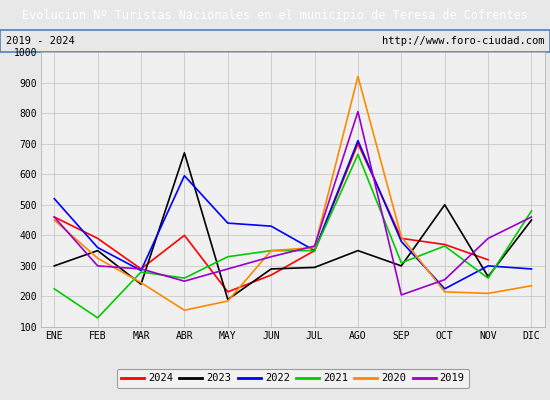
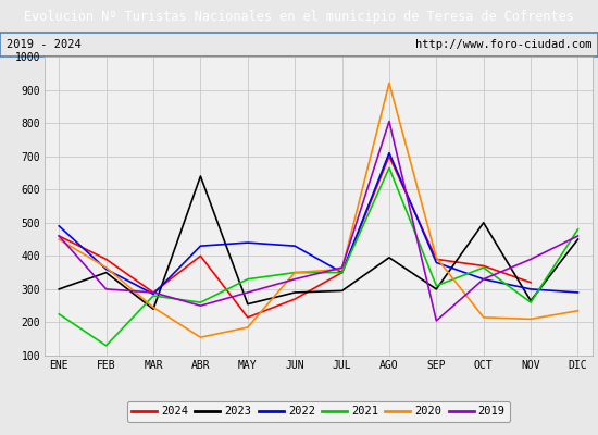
2022/ENE: 520 -> 490
2020/FEB: 325 -> 365
2023/ABR: 670 -> 640
2022/ABR: 595 -> 430
2023/MAY: 190 -> 255
2023/AGO: 350 -> 395
2022/OCT: 225 -> 330
2019/OCT: 255 -> 330
